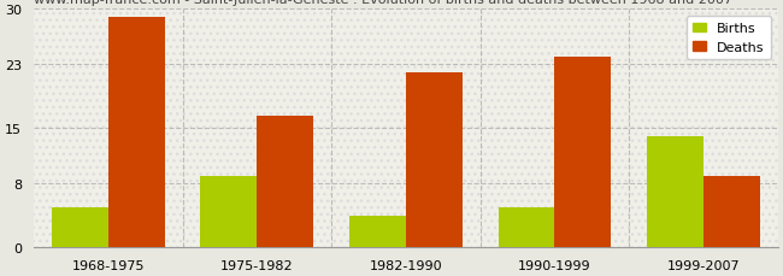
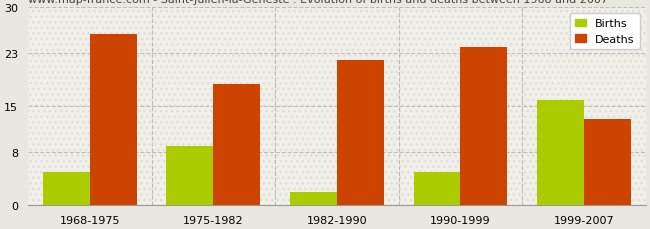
Deaths/1968-1975: 29.0 -> 26.0
Deaths/1975-1982: 16.5 -> 18.4
Births/1982-1990: 4 -> 2
Births/1999-2007: 14 -> 16
Deaths/1999-2007: 9.0 -> 13.0
